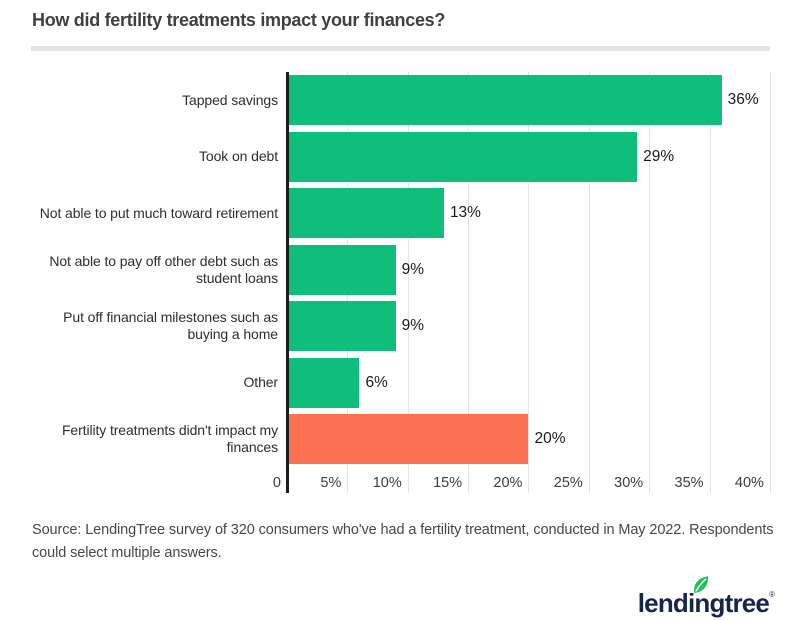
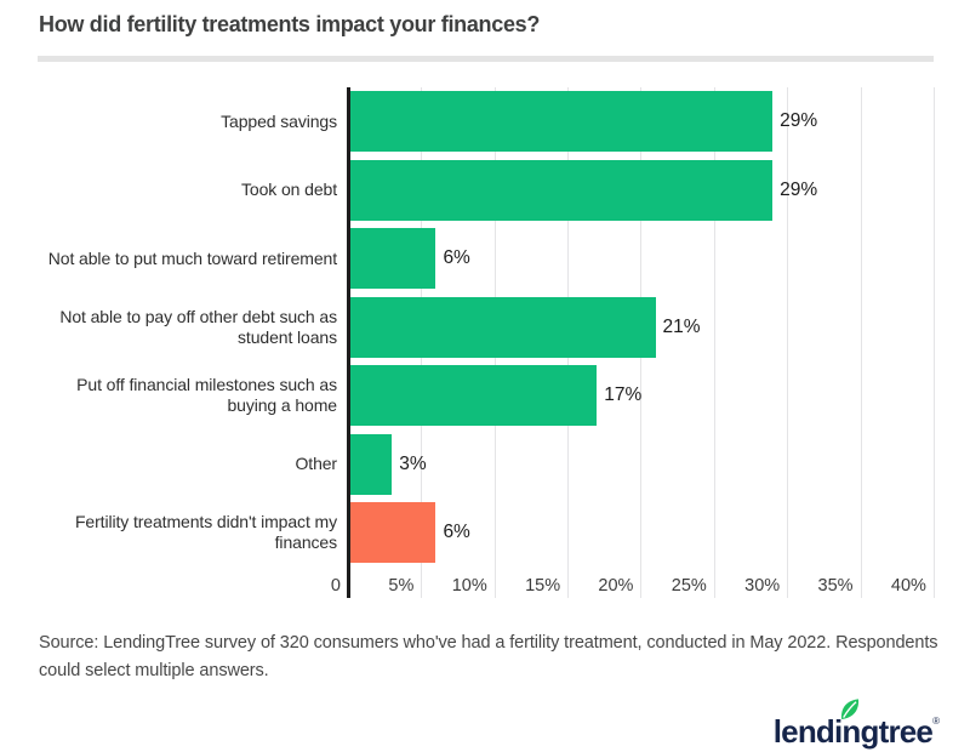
Tapped savings: 36% -> 29%
Not able to put much toward retirement: 13% -> 6%
Not able to pay off other debt such as student loans: 9% -> 21%
Put off financial milestones such as buying a home: 9% -> 17%
Other: 6% -> 3%
Fertility treatments didn't impact my finances: 20% -> 6%
